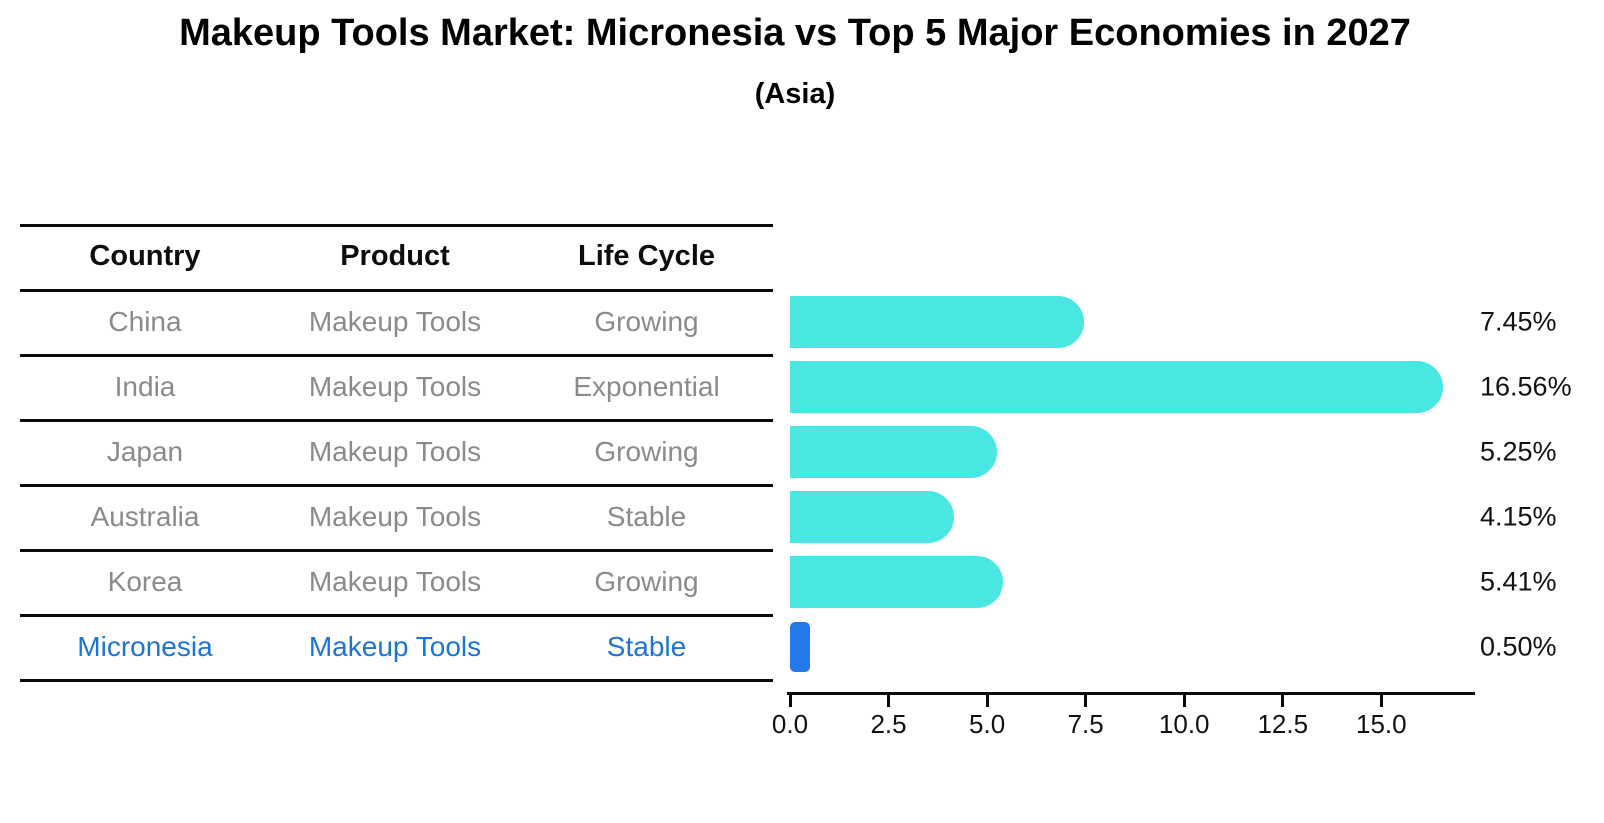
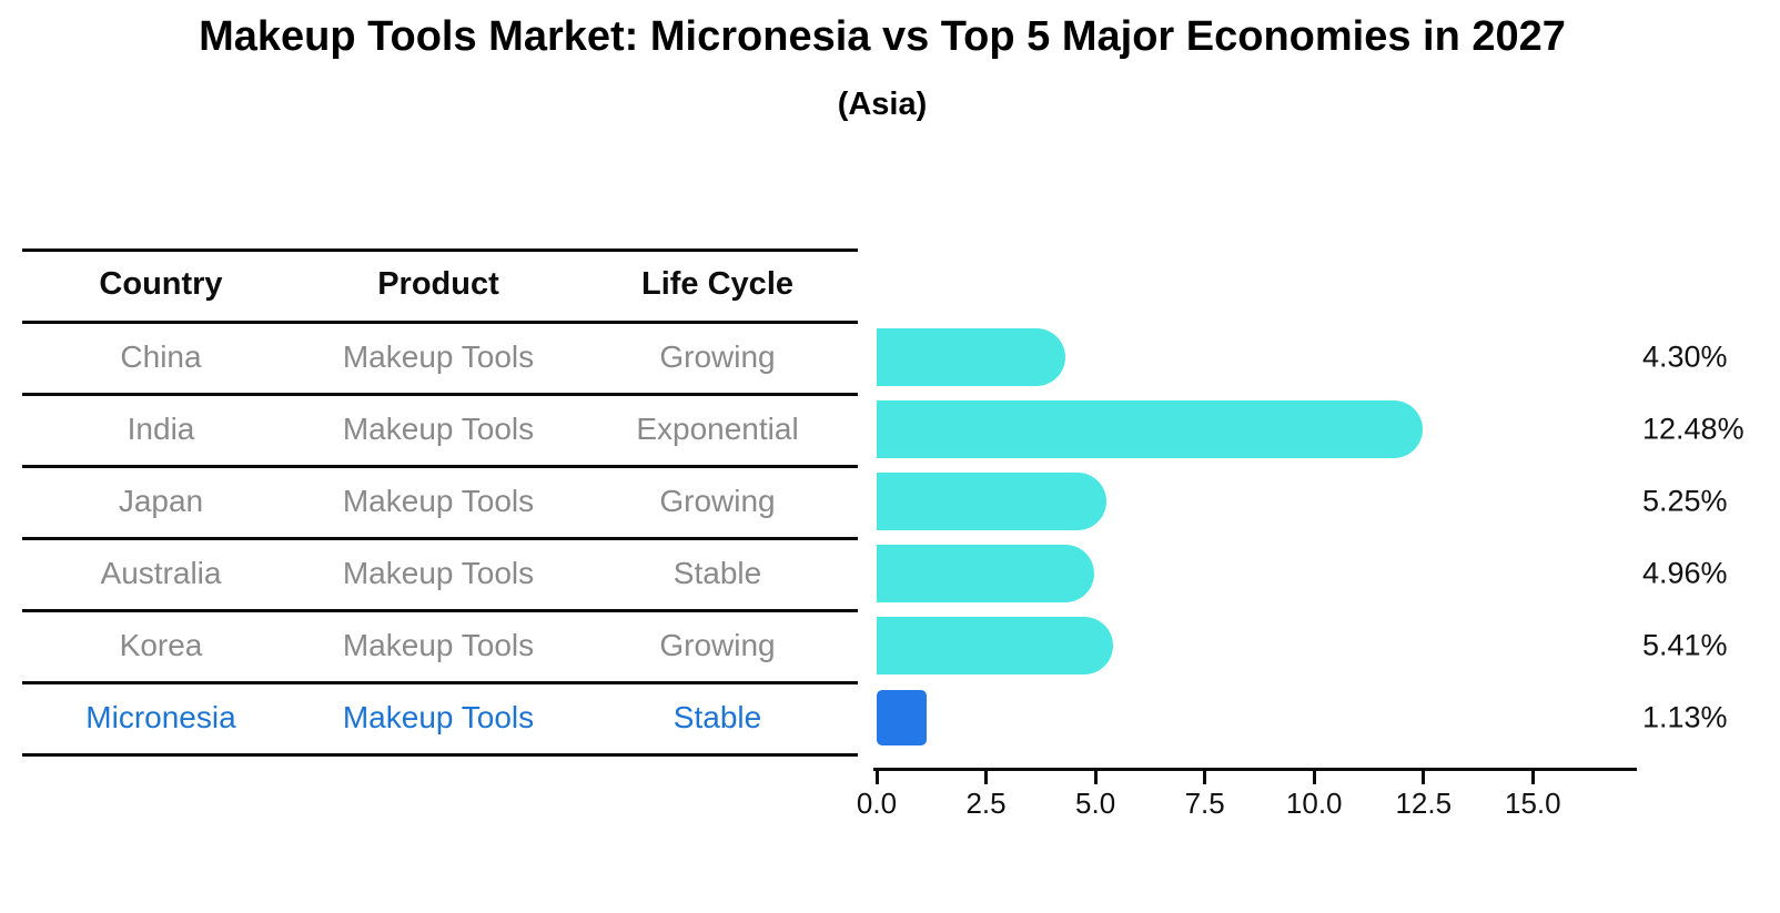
China: 7.45% -> 4.30%
India: 16.56% -> 12.48%
Australia: 4.15% -> 4.96%
Micronesia: 0.50% -> 1.13%
